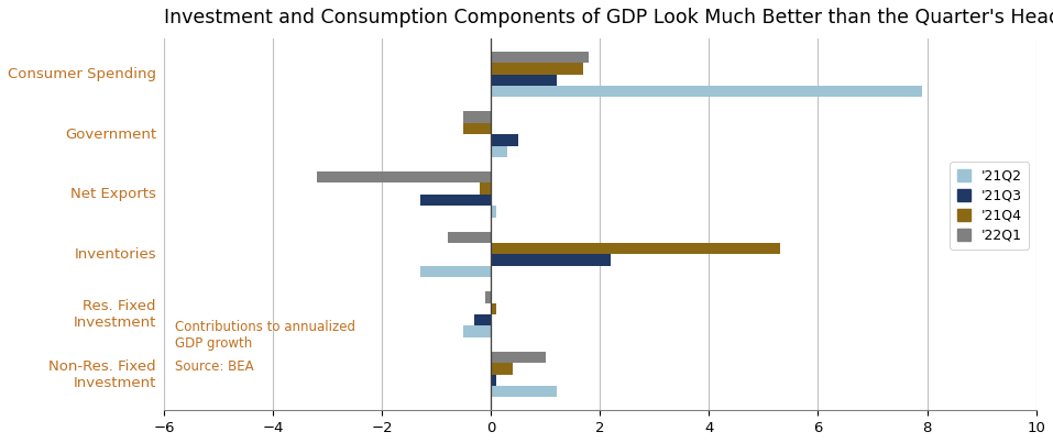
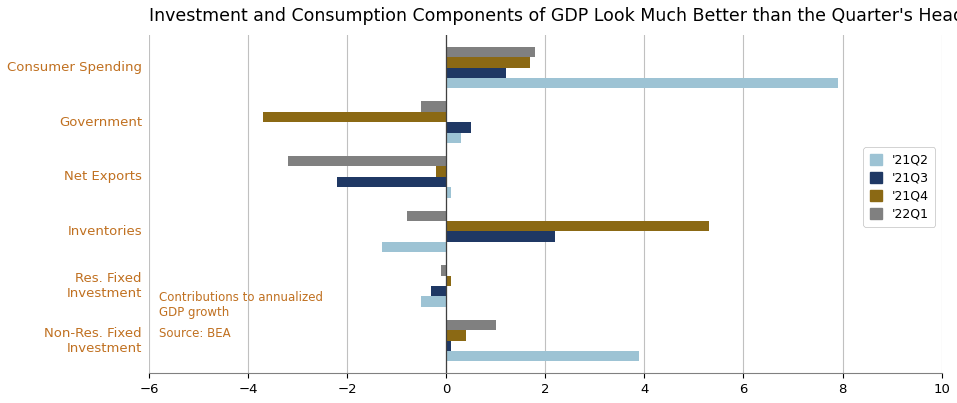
'21Q4/Government: -0.5 -> -3.7
'21Q3/Net Exports: -1.3 -> -2.2
'21Q2/Non-Res. Fixed Investment: 1.2 -> 3.9
